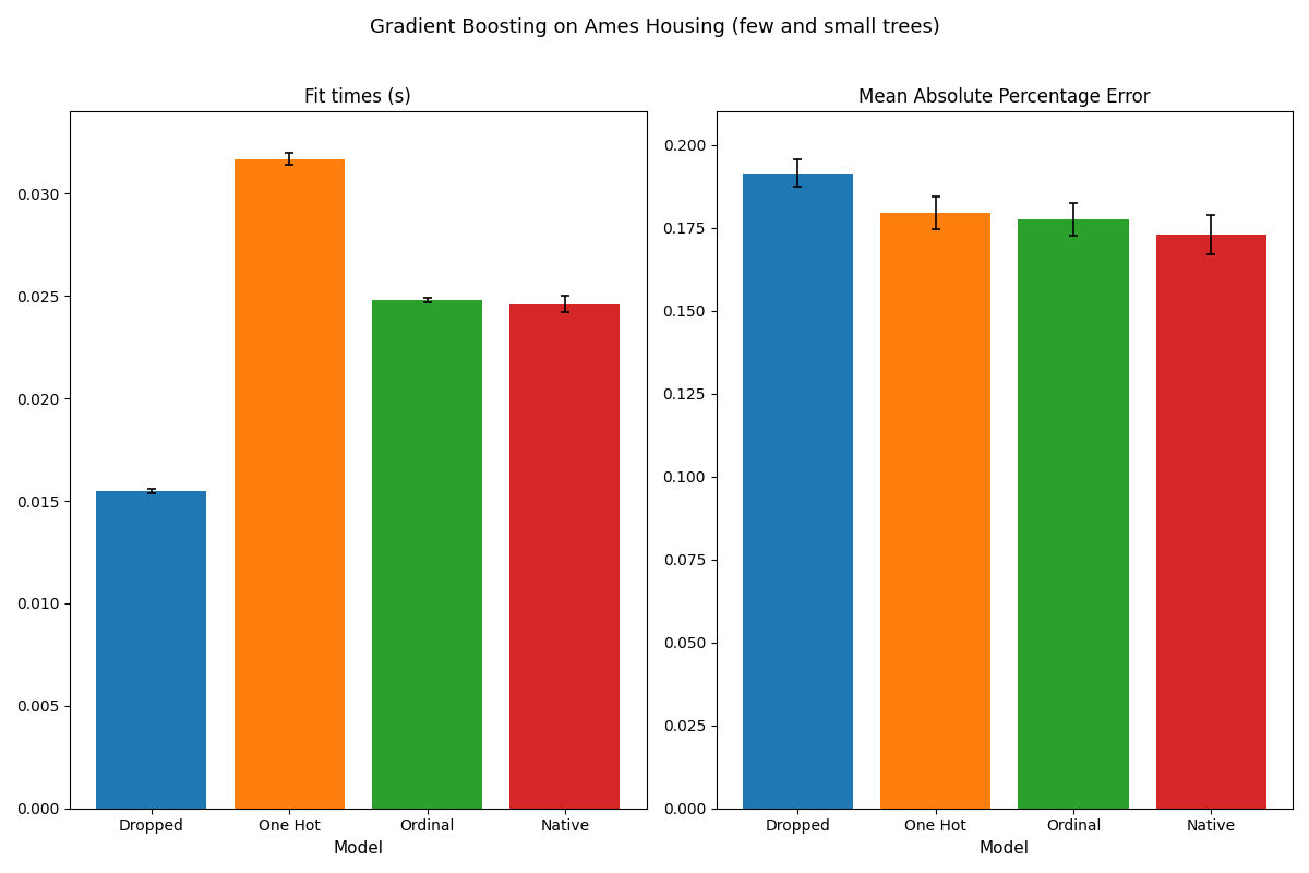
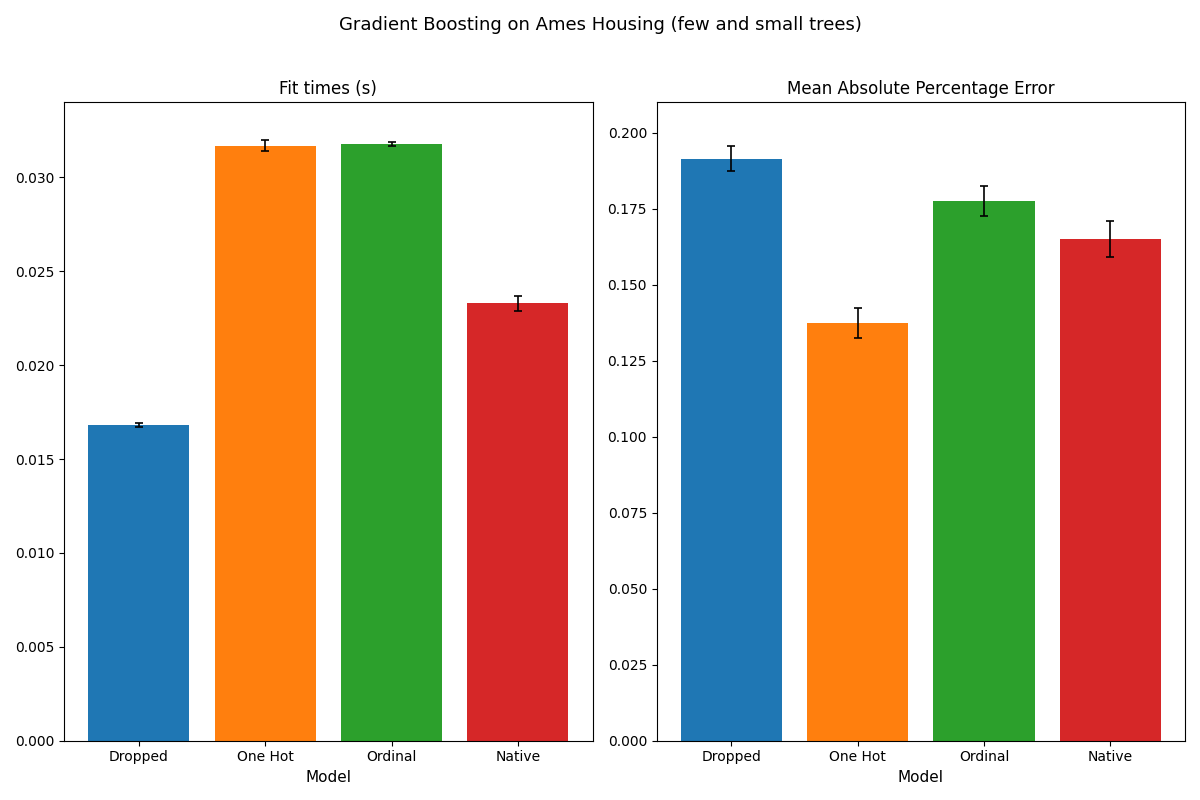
Fit times (s)/Dropped: 0.0155 -> 0.0168
Fit times (s)/Ordinal: 0.0248 -> 0.0318
Fit times (s)/Native: 0.0246 -> 0.0233
Mean Absolute Percentage Error/One Hot: 0.1795 -> 0.1375
Mean Absolute Percentage Error/Native: 0.1730 -> 0.1650
